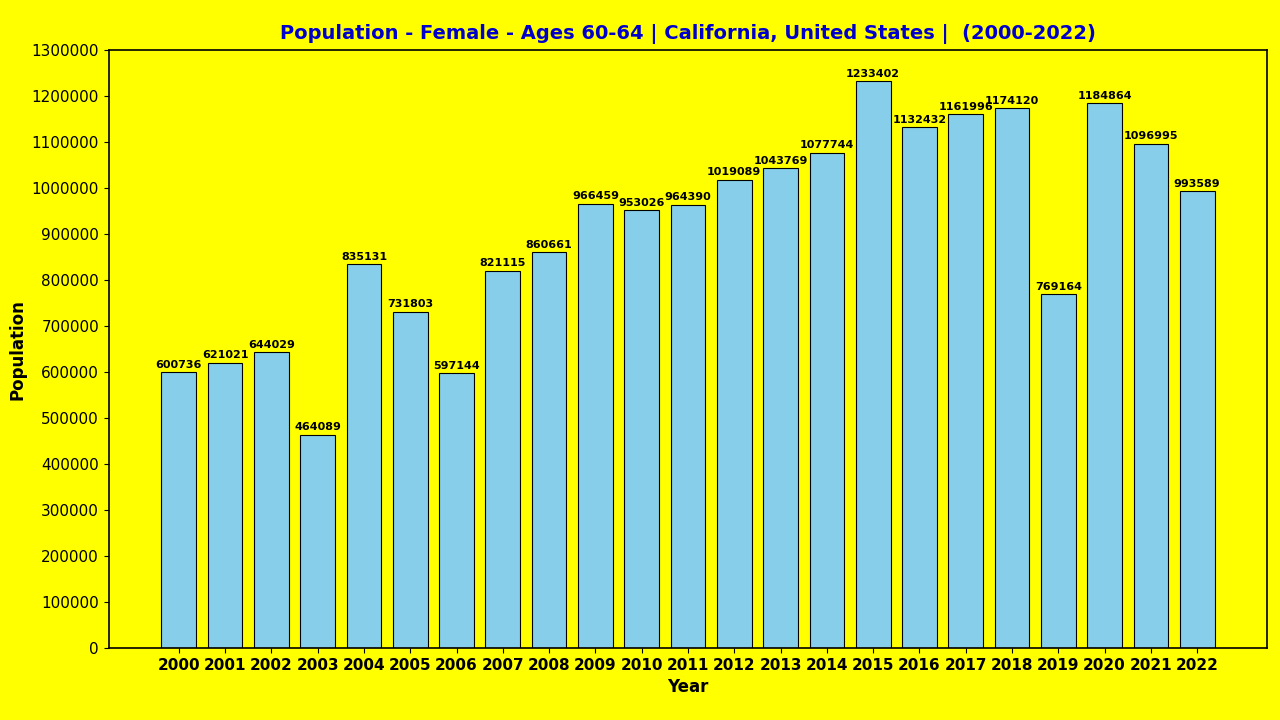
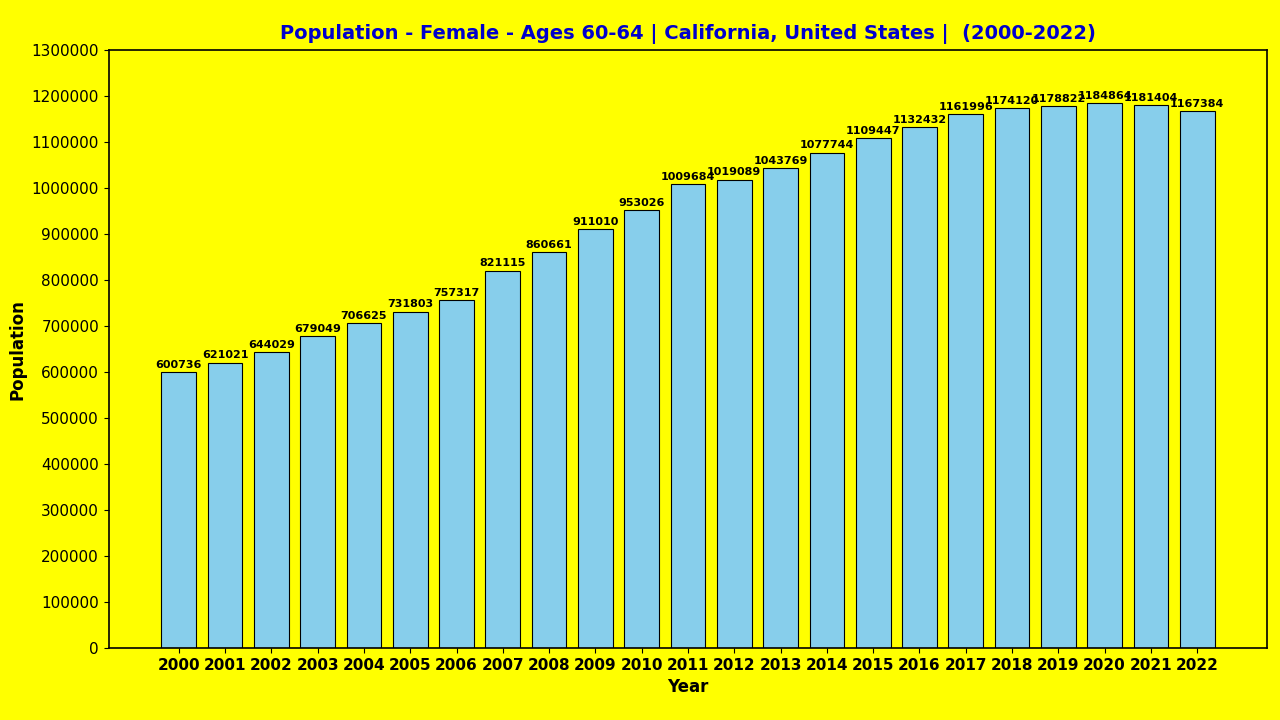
2003: 464089 -> 679049
2004: 835131 -> 706625
2006: 597144 -> 757317
2009: 966459 -> 911010
2011: 964390 -> 1009684
2015: 1233402 -> 1109447
2019: 769164 -> 1178822
2021: 1096995 -> 1181404
2022: 993589 -> 1167384
